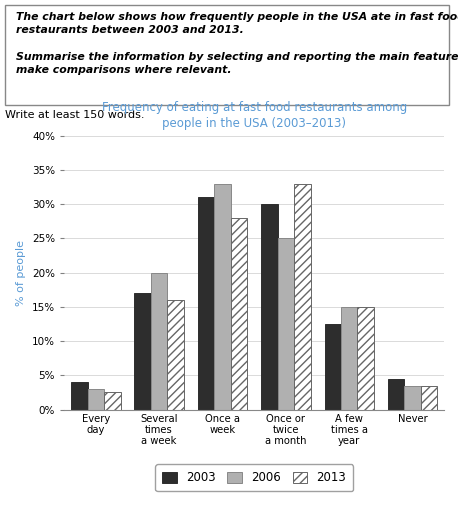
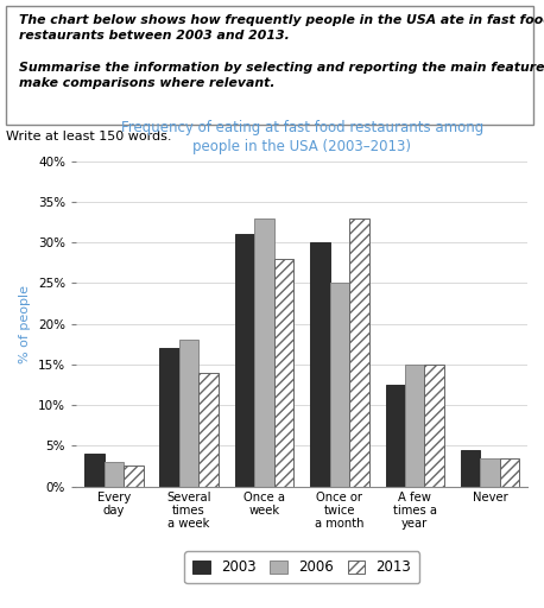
2006/Several times a week: 20.0% -> 18.0%
2013/Several times a week: 16.0% -> 14.0%
